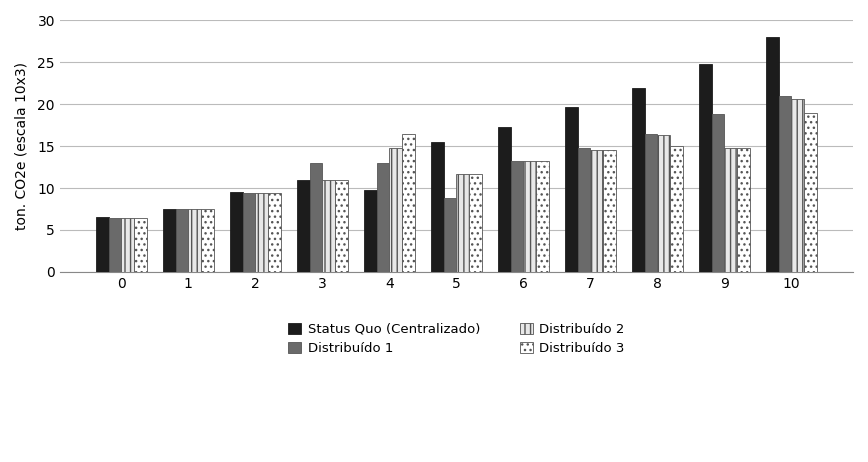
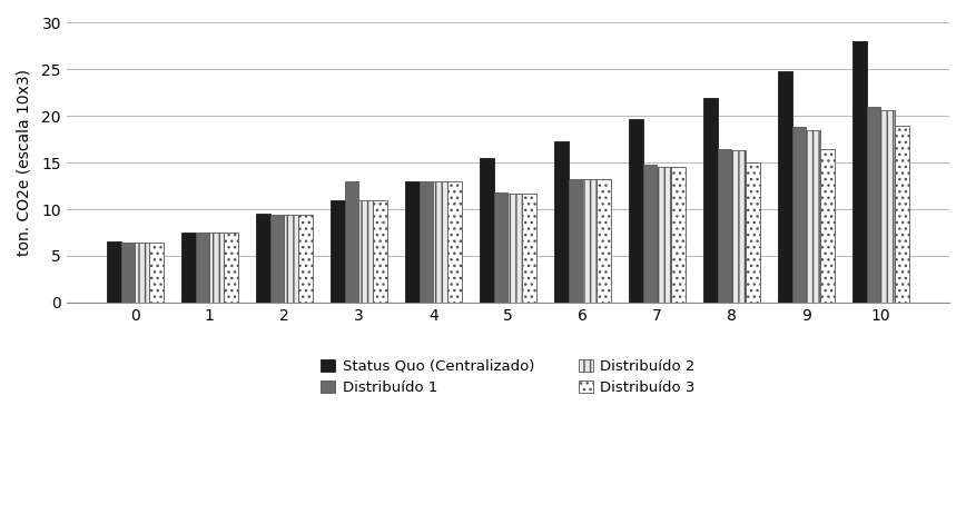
Status Quo (Centralizado)/4: 9.8 -> 13.0
Distribuído 2/4: 14.8 -> 13.0
Distribuído 3/4: 16.4 -> 13.0
Distribuído 1/5: 8.8 -> 11.8
Distribuído 2/9: 14.8 -> 18.5
Distribuído 3/9: 14.8 -> 16.5
